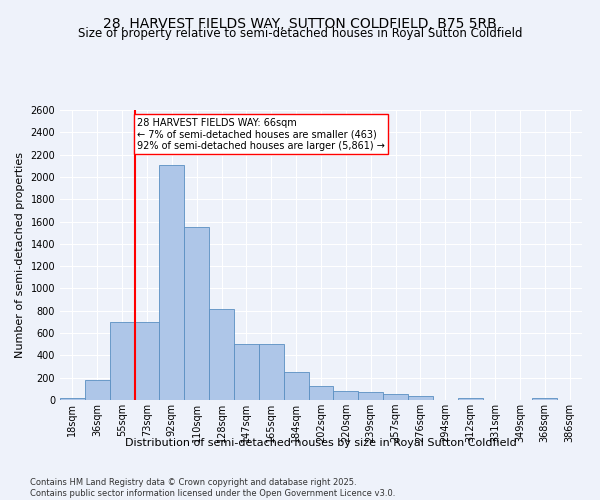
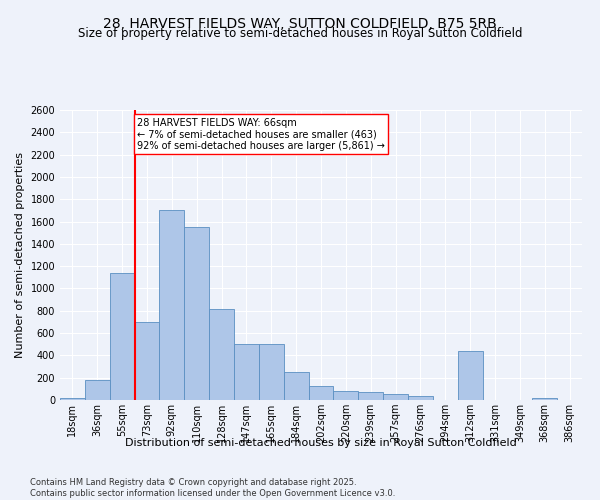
55sqm: 700 -> 1140
92sqm: 2110 -> 1700
312sqm: 20 -> 440
